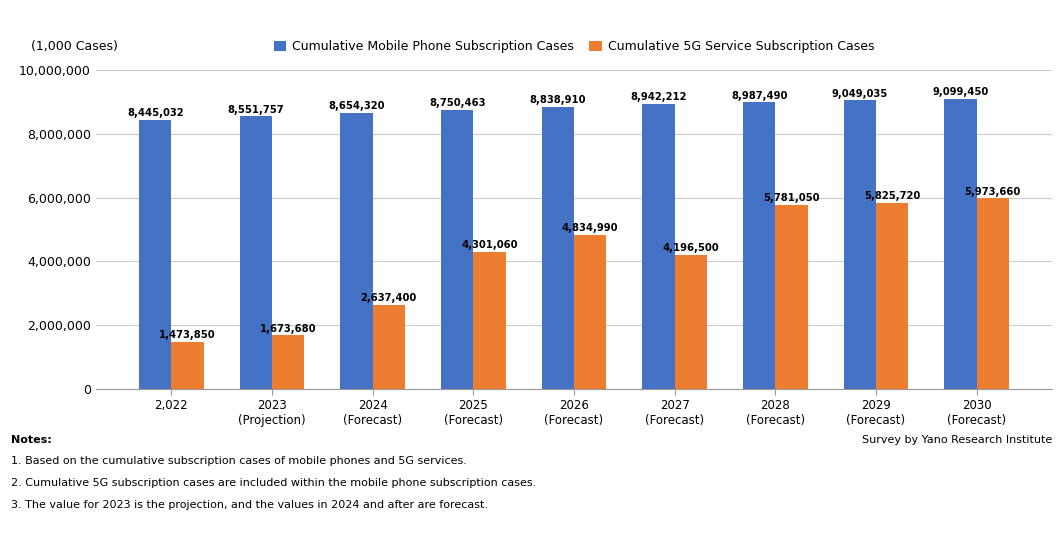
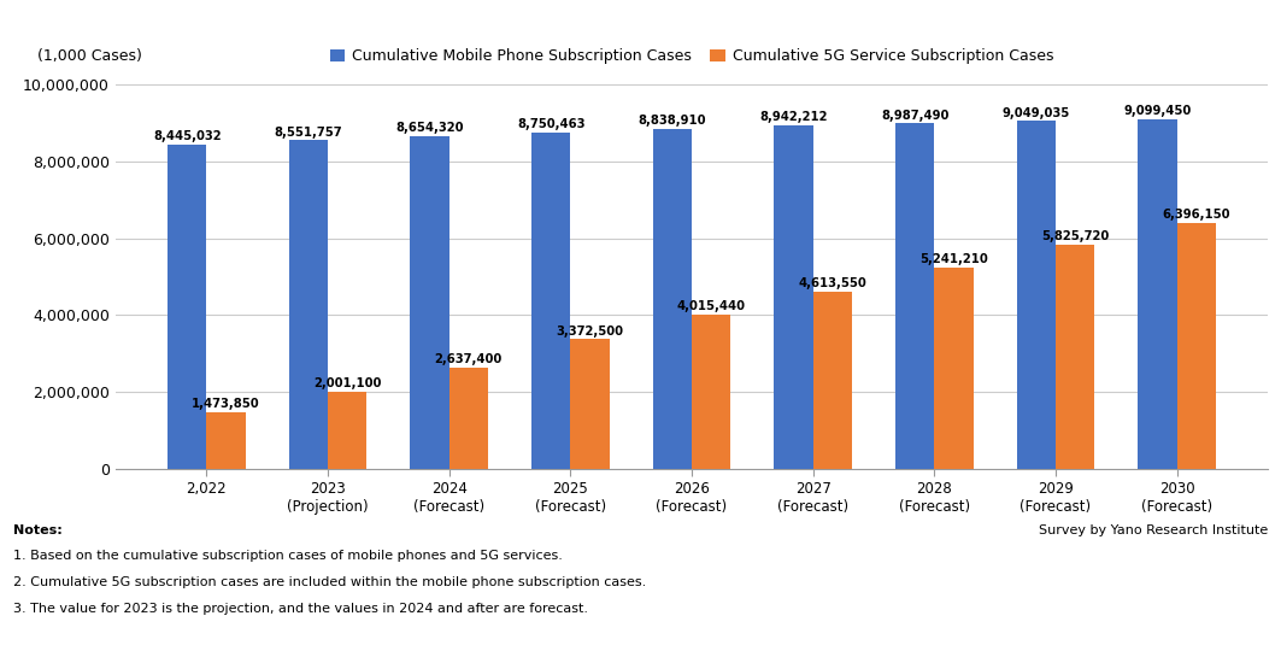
Cumulative 5G Service Subscription Cases/2023 (Projection): 1,673,680 -> 2,001,100
Cumulative 5G Service Subscription Cases/2025 (Forecast): 4,301,060 -> 3,372,500
Cumulative 5G Service Subscription Cases/2026 (Forecast): 4,834,990 -> 4,015,440
Cumulative 5G Service Subscription Cases/2027 (Forecast): 4,196,500 -> 4,613,550
Cumulative 5G Service Subscription Cases/2028 (Forecast): 5,781,050 -> 5,241,210
Cumulative 5G Service Subscription Cases/2030 (Forecast): 5,973,660 -> 6,396,150
